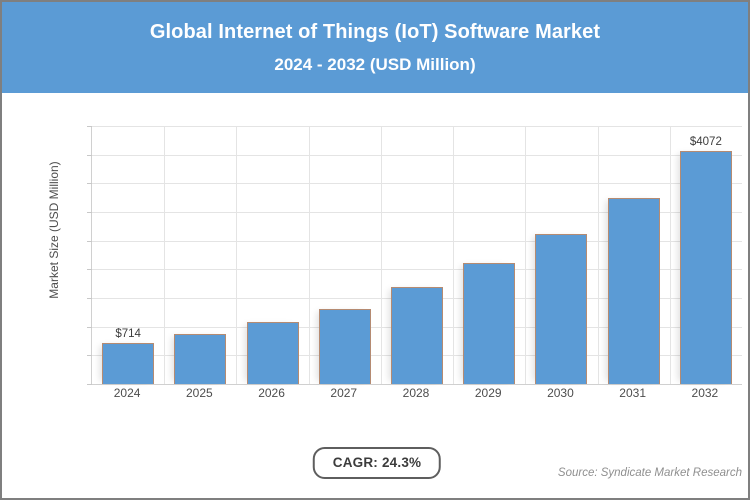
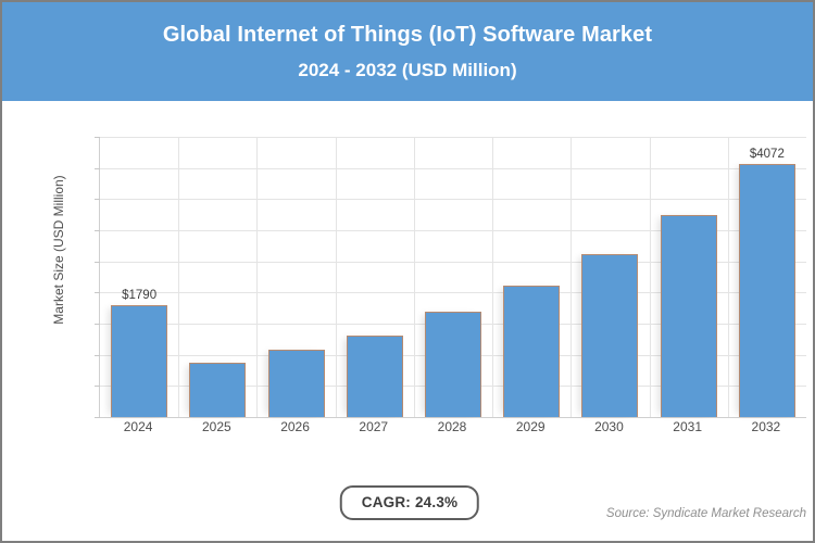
2024: $714 -> $1790
